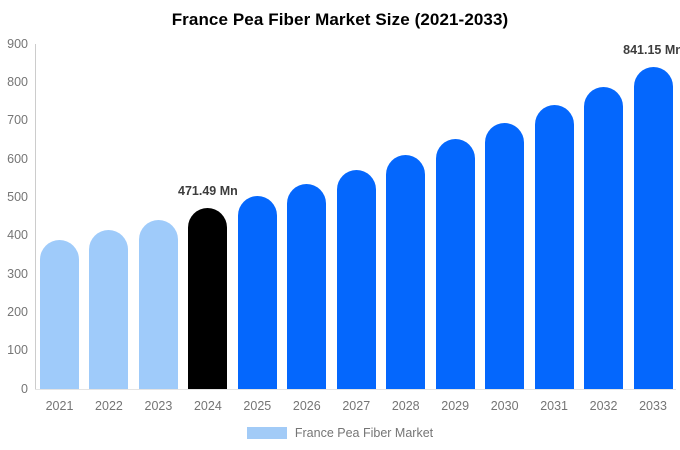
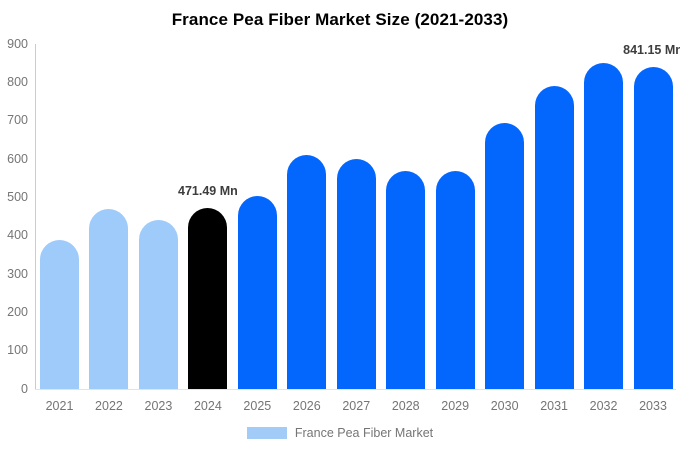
2022: 410 -> 470
2026: 540 -> 610
2027: 570 -> 600
2028: 610 -> 570
2029: 650 -> 570
2031: 740 -> 790
2032: 790 -> 850
